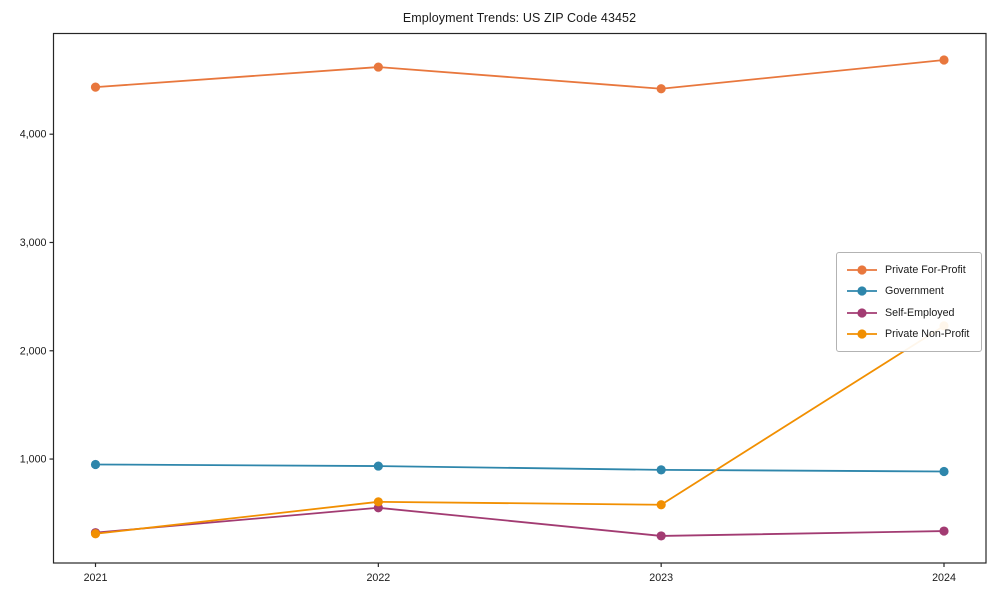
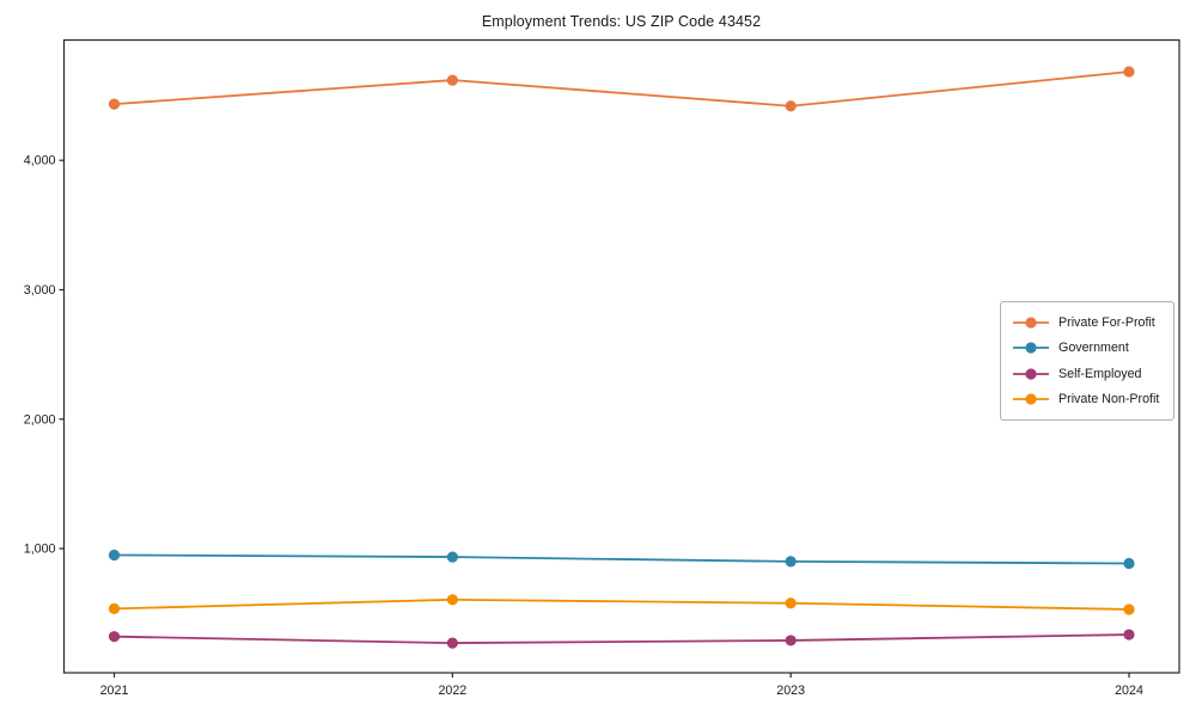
Private Non-Profit/2021: 310 -> 540
Self-Employed/2022: 550 -> 270
Private Non-Profit/2024: 2230 -> 530
